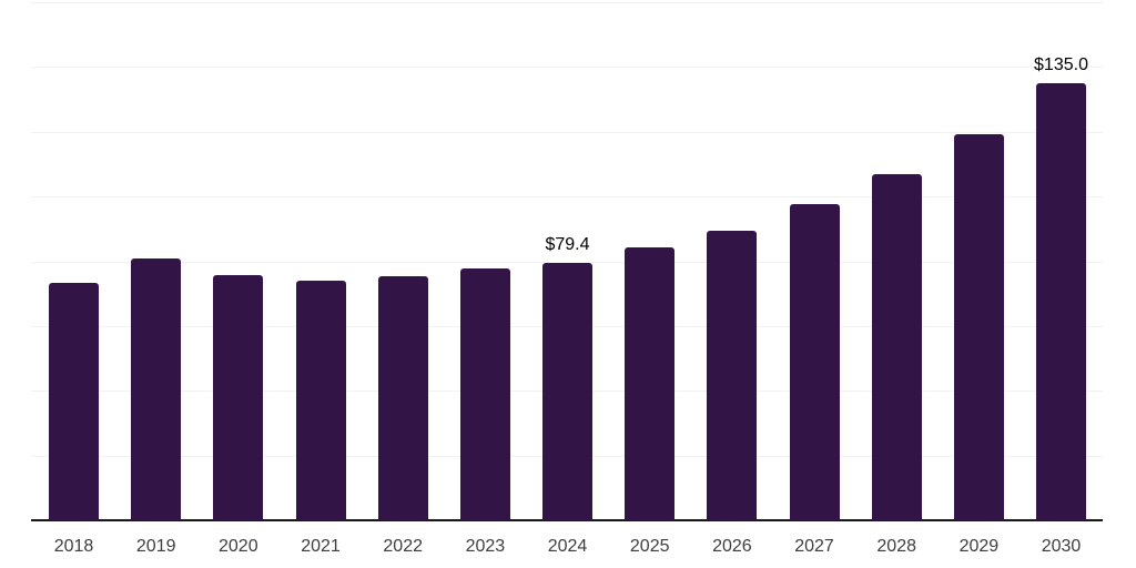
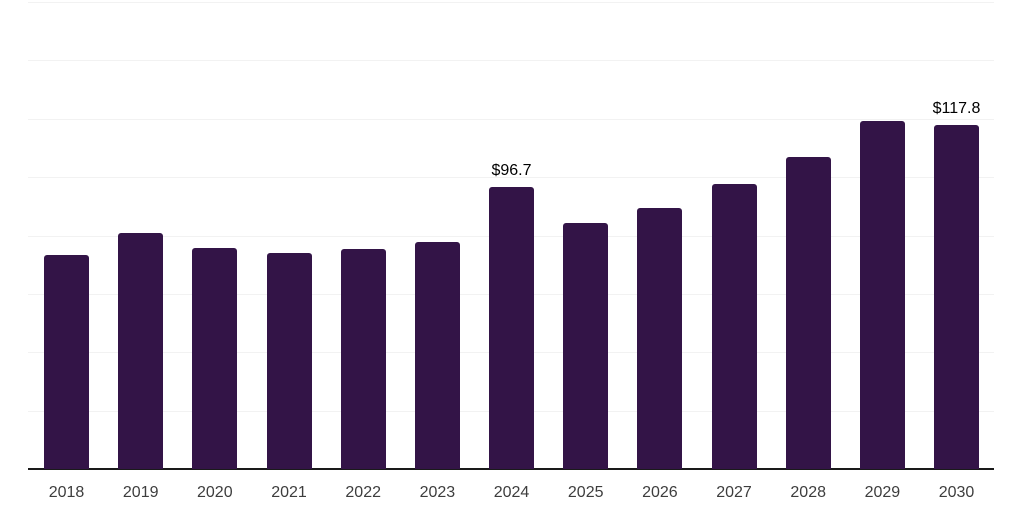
2024: $79.4 -> $96.7
2030: $135.0 -> $117.8
